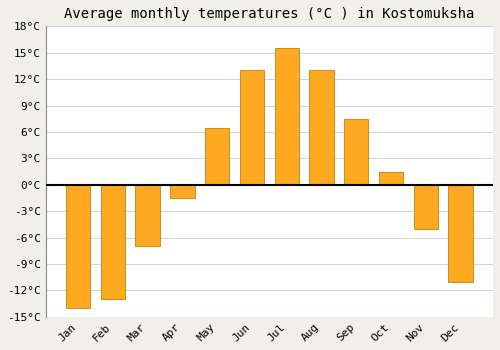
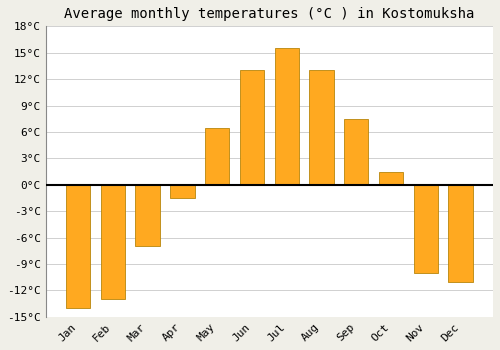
Nov: -5.0°C -> -10.0°C
